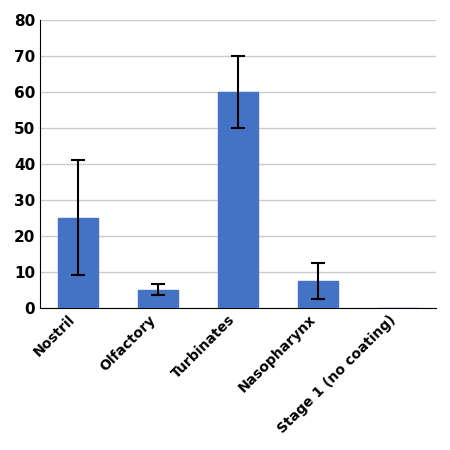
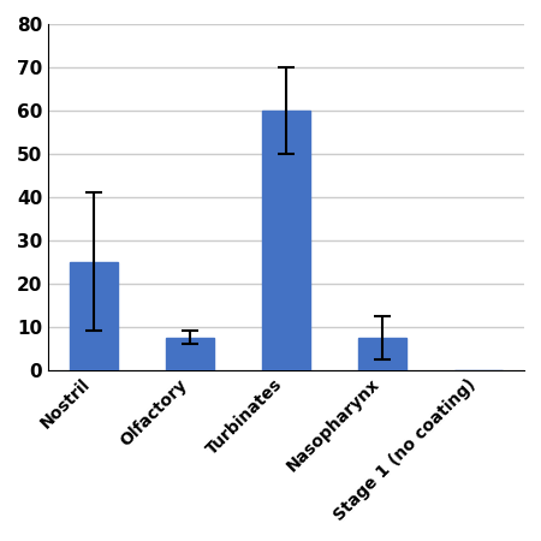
Olfactory: 5.0 -> 7.5
